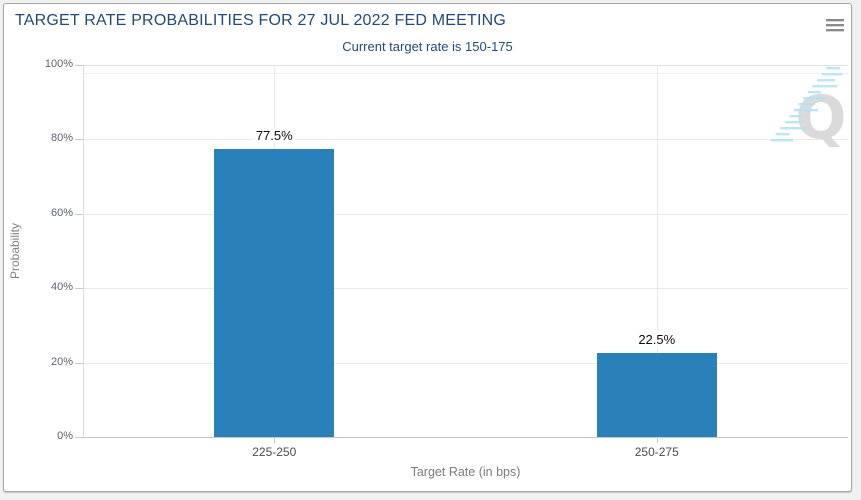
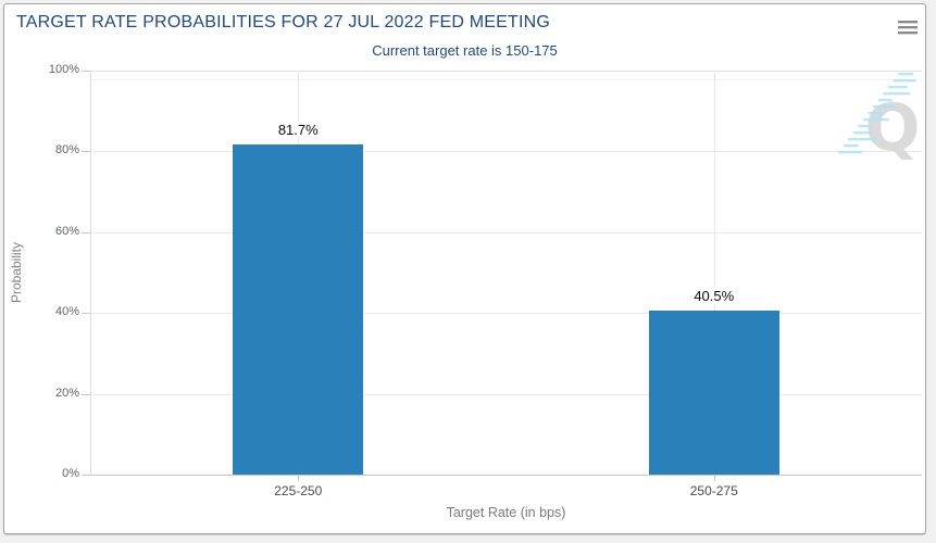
225-250: 77.5% -> 81.7%
250-275: 22.5% -> 40.5%
